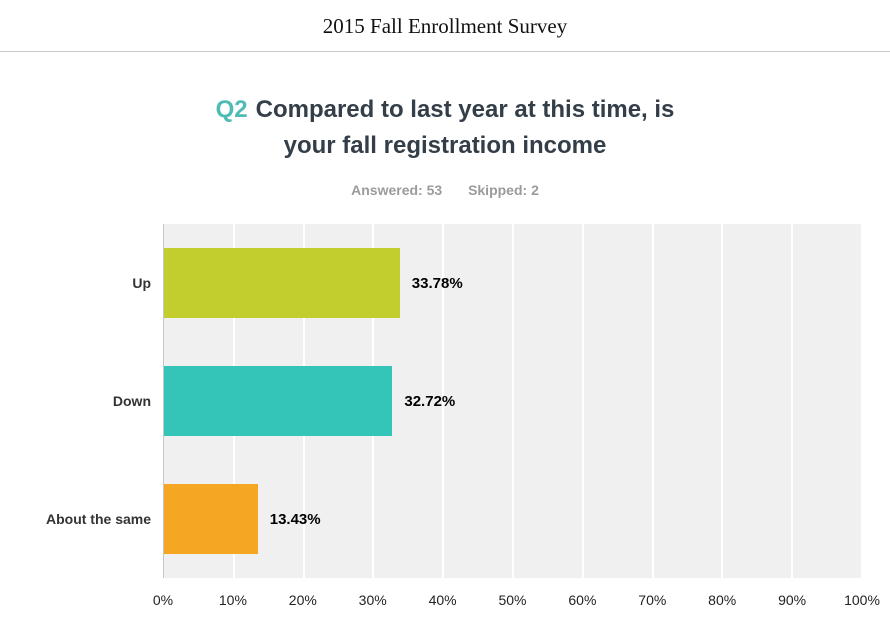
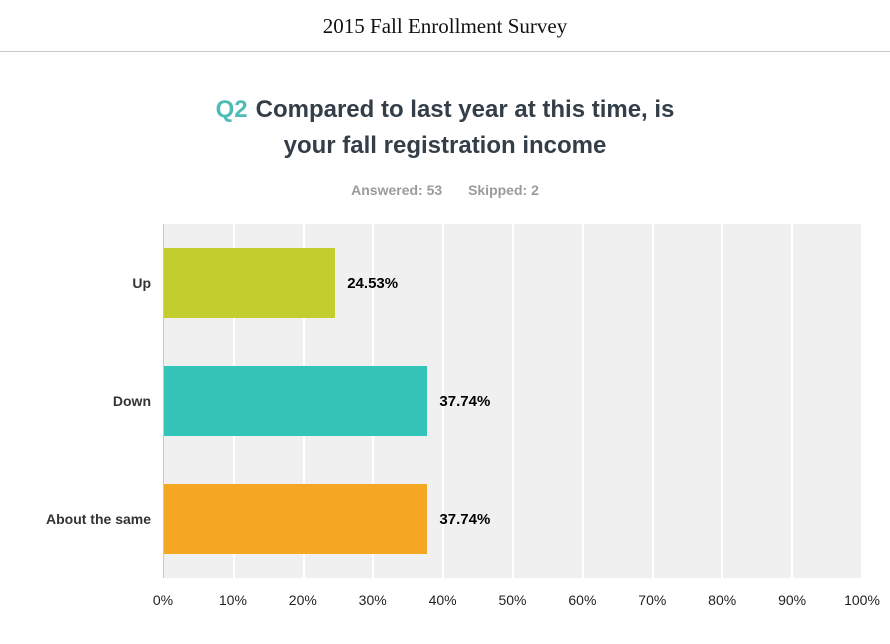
Up: 33.78% -> 24.53%
Down: 32.72% -> 37.74%
About the same: 13.43% -> 37.74%
